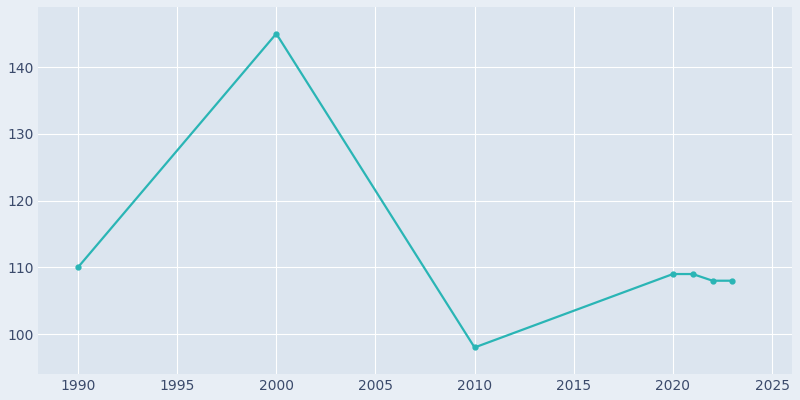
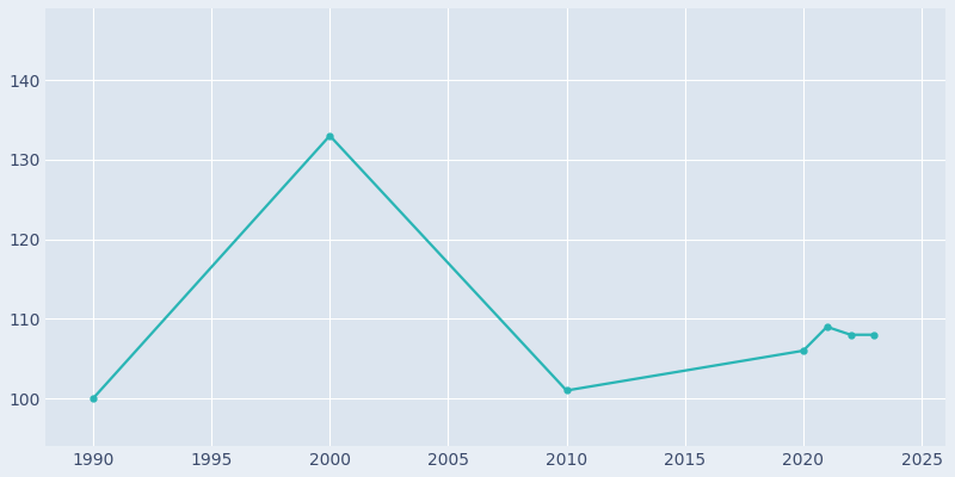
1990: 110 -> 100
2000: 145 -> 133
2010: 98 -> 101
2020: 109 -> 106
